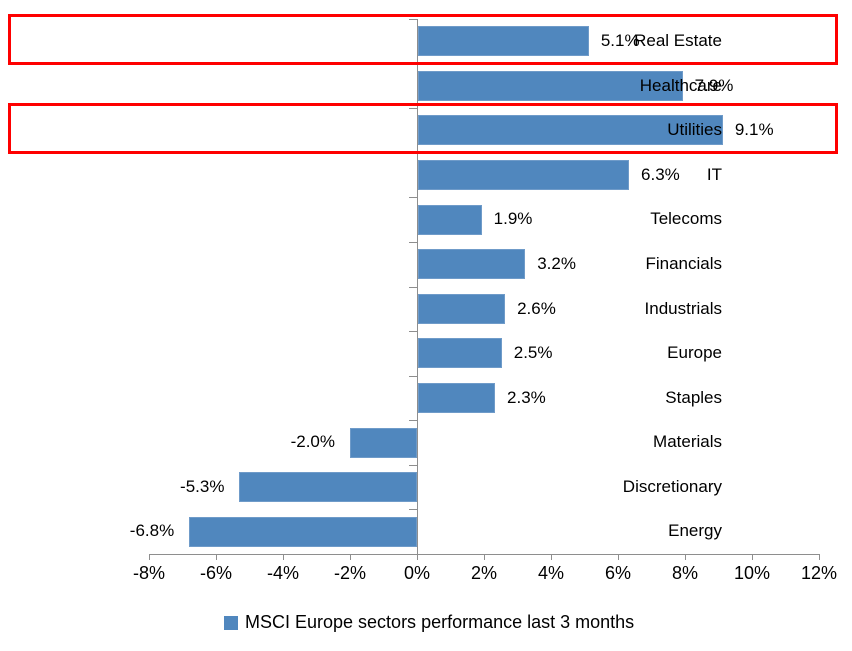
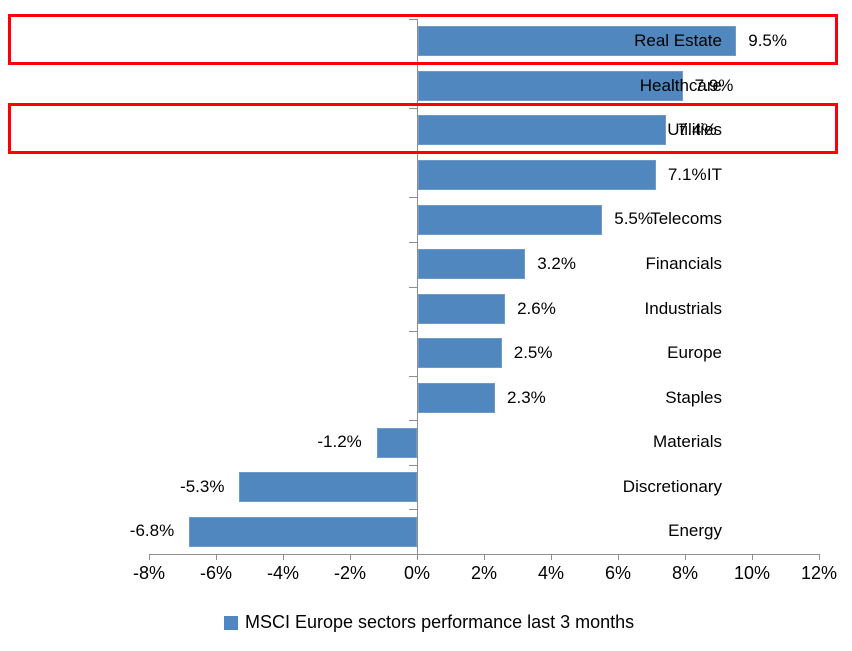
Real Estate: 5.1% -> 9.5%
Utilities: 9.1% -> 7.4%
IT: 6.3% -> 7.1%
Telecoms: 1.9% -> 5.5%
Materials: -2.0% -> -1.2%
